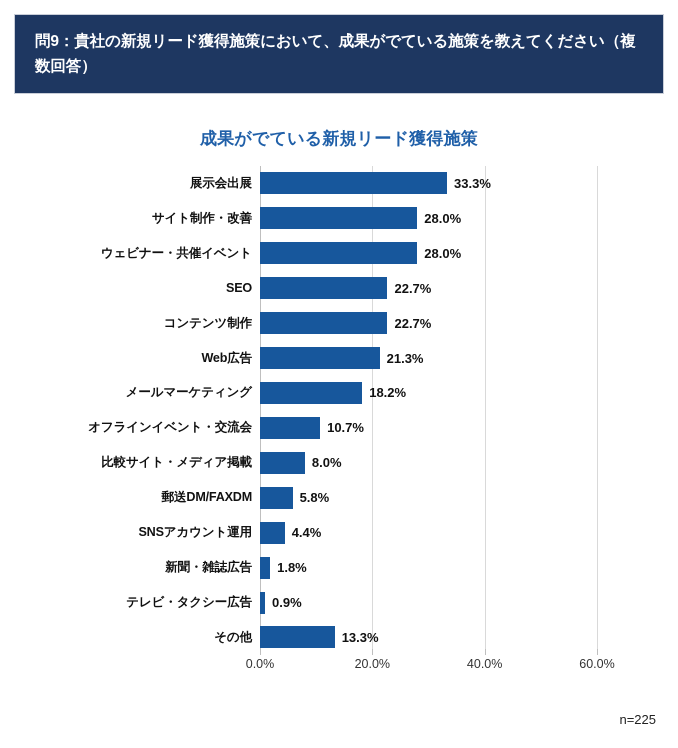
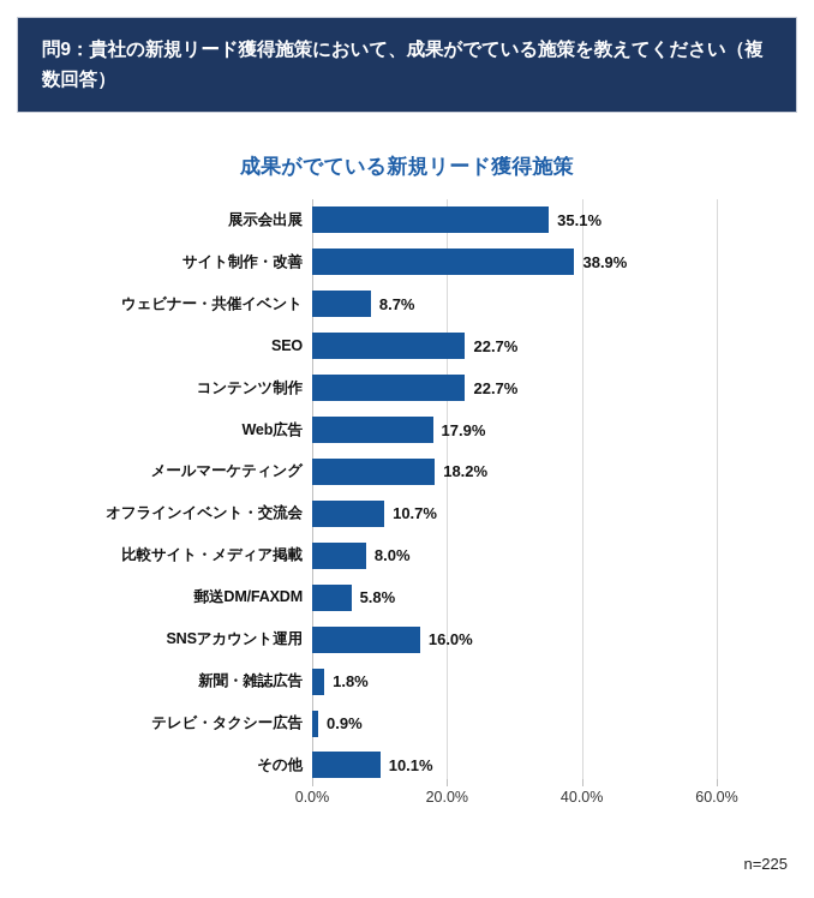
展示会出展: 33.3% -> 35.1%
サイト制作・改善: 28.0% -> 38.9%
ウェビナー・共催イベント: 28.0% -> 8.7%
Web広告: 21.3% -> 17.9%
SNSアカウント運用: 4.4% -> 16.0%
その他: 13.3% -> 10.1%
